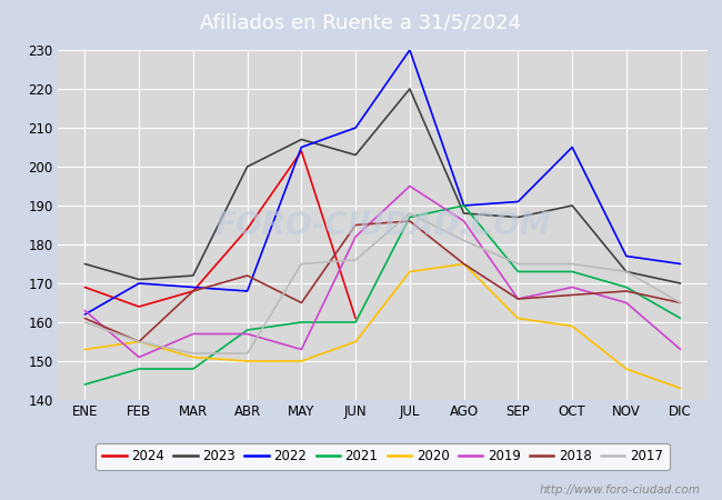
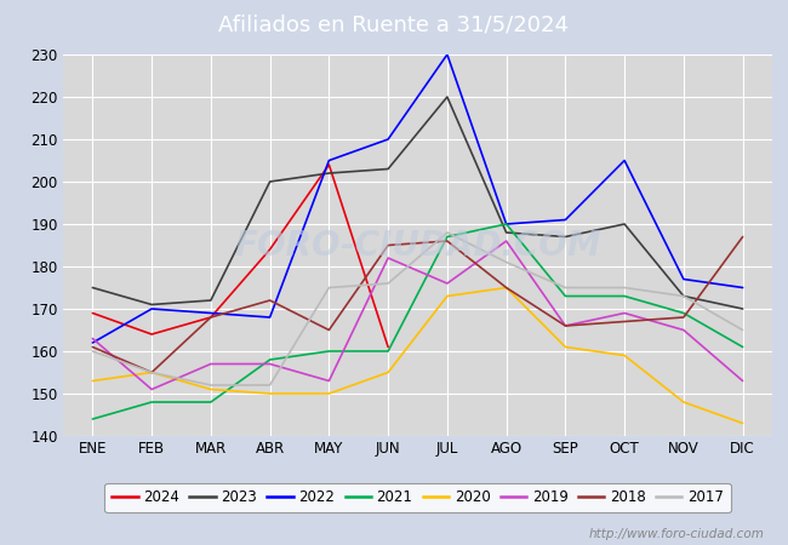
2023/MAY: 207 -> 202
2019/JUL: 195 -> 176
2018/DIC: 165 -> 187
